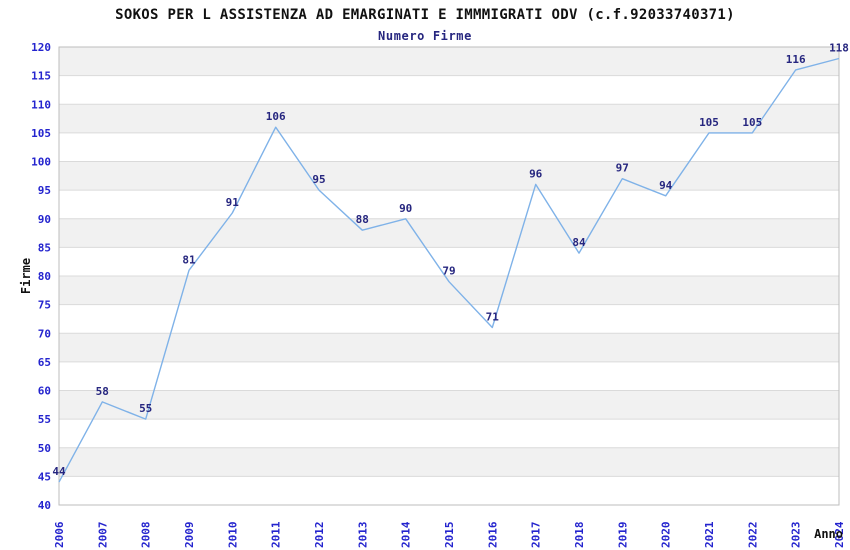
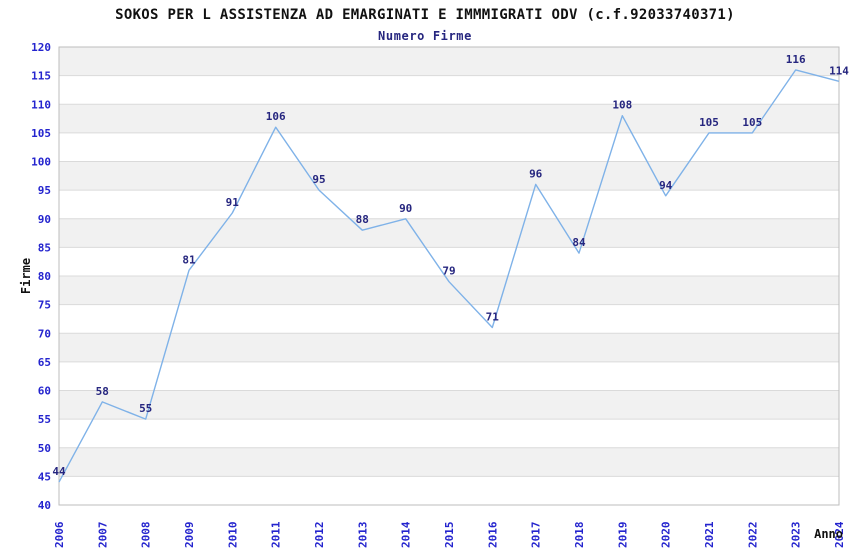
2019: 97 -> 108
2024: 118 -> 114
